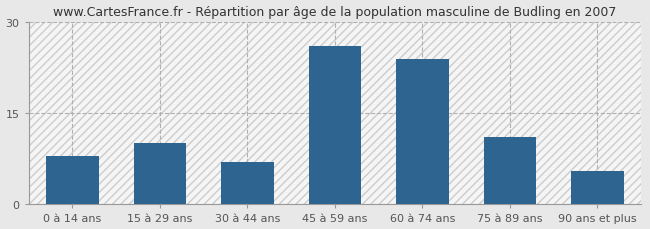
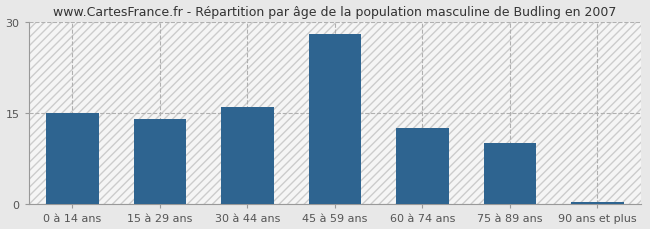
0 à 14 ans: 8.0 -> 15.0
15 à 29 ans: 10.0 -> 14.0
30 à 44 ans: 7.0 -> 16.0
45 à 59 ans: 26.0 -> 28.0
60 à 74 ans: 23.8 -> 12.5
75 à 89 ans: 11.0 -> 10.0
90 ans et plus: 5.4 -> 0.4
